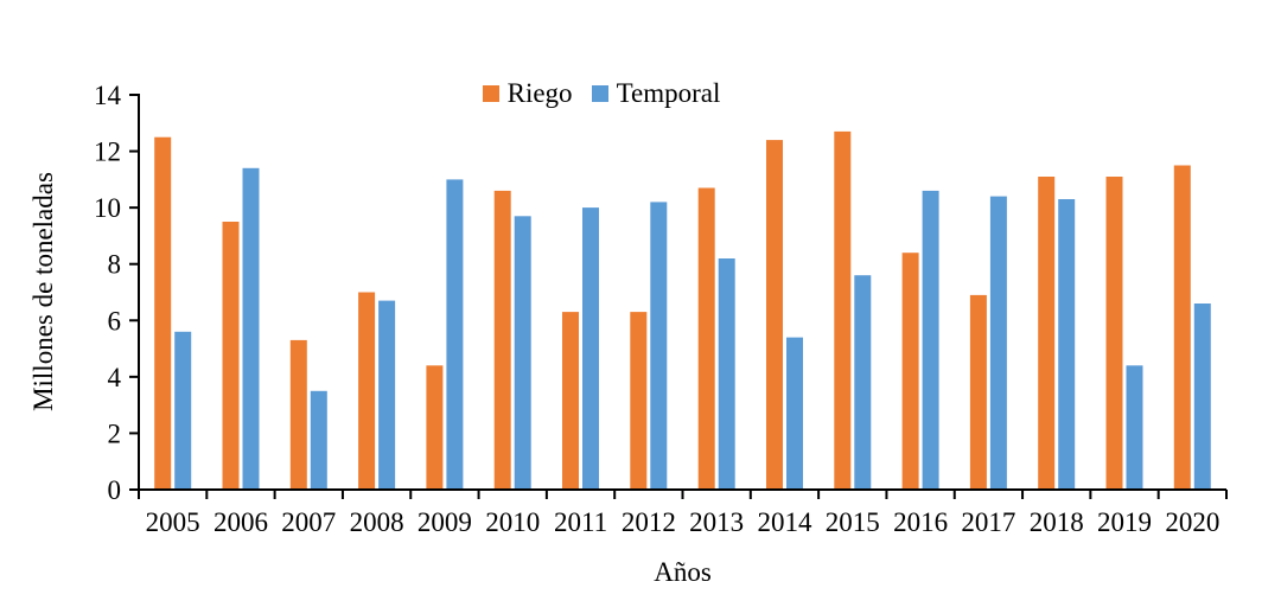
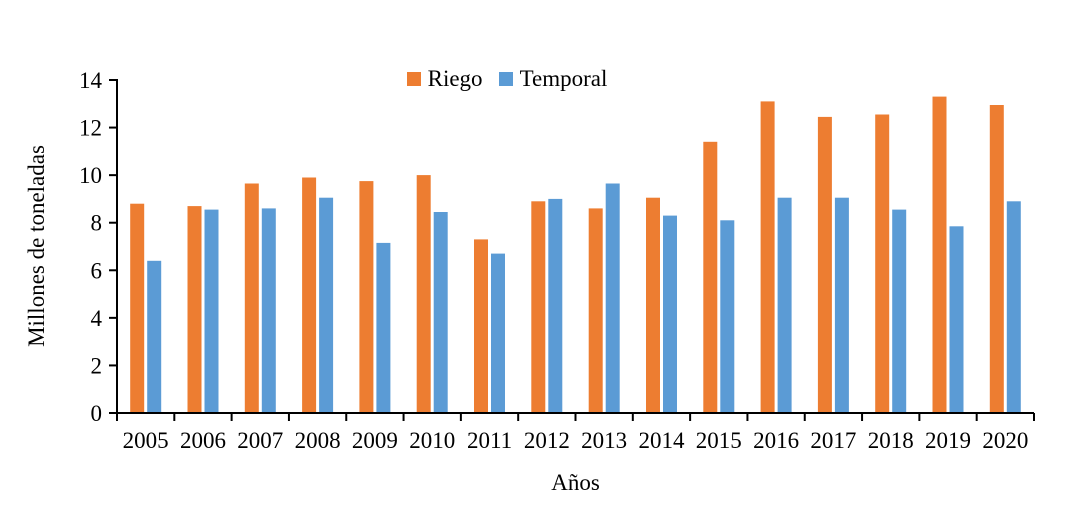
Riego/2005: 12.5 -> 8.8
Temporal/2005: 5.6 -> 6.4
Riego/2006: 9.5 -> 8.7
Temporal/2006: 11.4 -> 8.6
Riego/2007: 5.3 -> 9.7
Temporal/2007: 3.5 -> 8.6
Riego/2008: 7.0 -> 9.9
Temporal/2008: 6.7 -> 9.1
Riego/2009: 4.4 -> 9.8
Temporal/2009: 11.0 -> 7.2
Riego/2010: 10.6 -> 10.0
Temporal/2010: 9.7 -> 8.4
Riego/2011: 6.3 -> 7.3
Temporal/2011: 10.0 -> 6.7
Riego/2012: 6.3 -> 8.9
Temporal/2012: 10.2 -> 9.0
Riego/2013: 10.7 -> 8.6
Temporal/2013: 8.2 -> 9.7
Riego/2014: 12.4 -> 9.1
Temporal/2014: 5.4 -> 8.3
Riego/2015: 12.7 -> 11.4
Temporal/2015: 7.6 -> 8.1
Riego/2016: 8.4 -> 13.1
Temporal/2016: 10.6 -> 9.1
Riego/2017: 6.9 -> 12.4
Temporal/2017: 10.4 -> 9.1
Riego/2018: 11.1 -> 12.6
Temporal/2018: 10.3 -> 8.6
Riego/2019: 11.1 -> 13.3
Temporal/2019: 4.4 -> 7.8
Riego/2020: 11.5 -> 12.9
Temporal/2020: 6.6 -> 8.9
